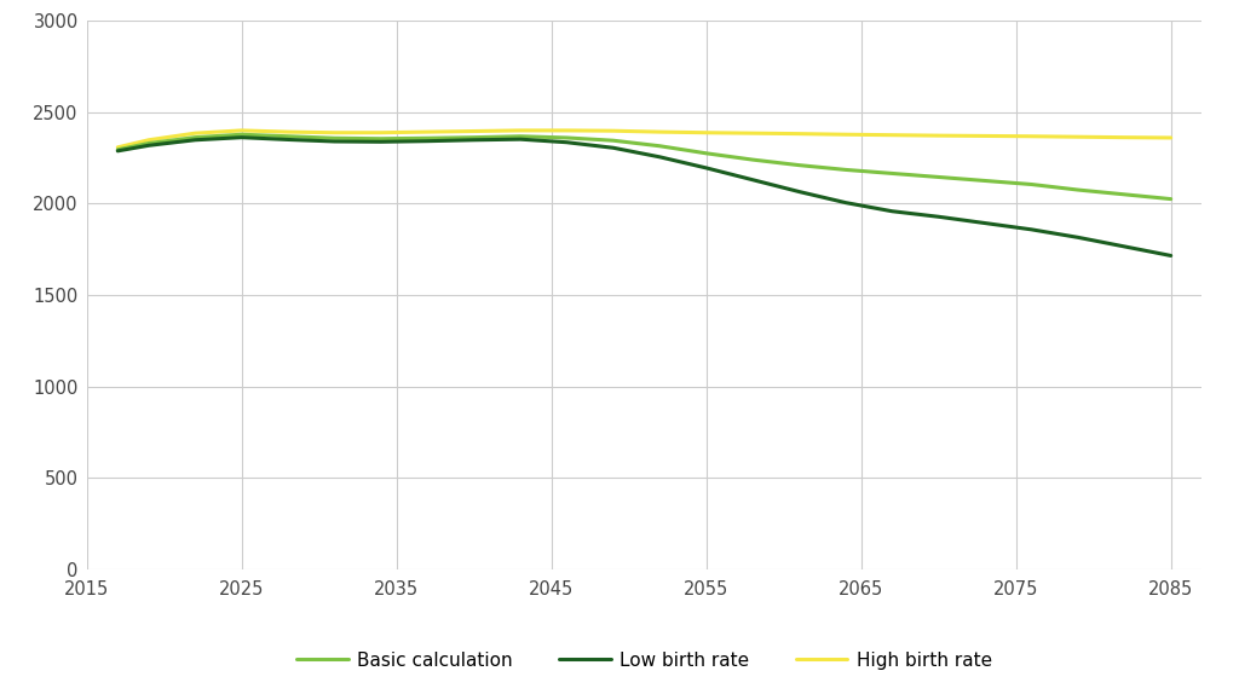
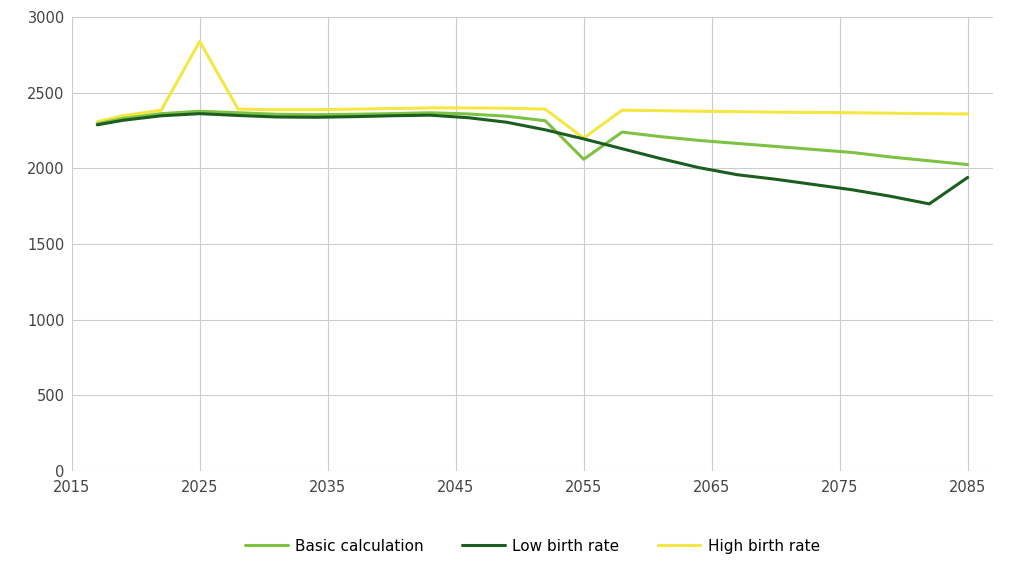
High birth rate/2025: 2400 -> 2840
Basic calculation/2055: 2280 -> 2060
High birth rate/2055: 2390 -> 2200
Low birth rate/2085: 1720 -> 1940
